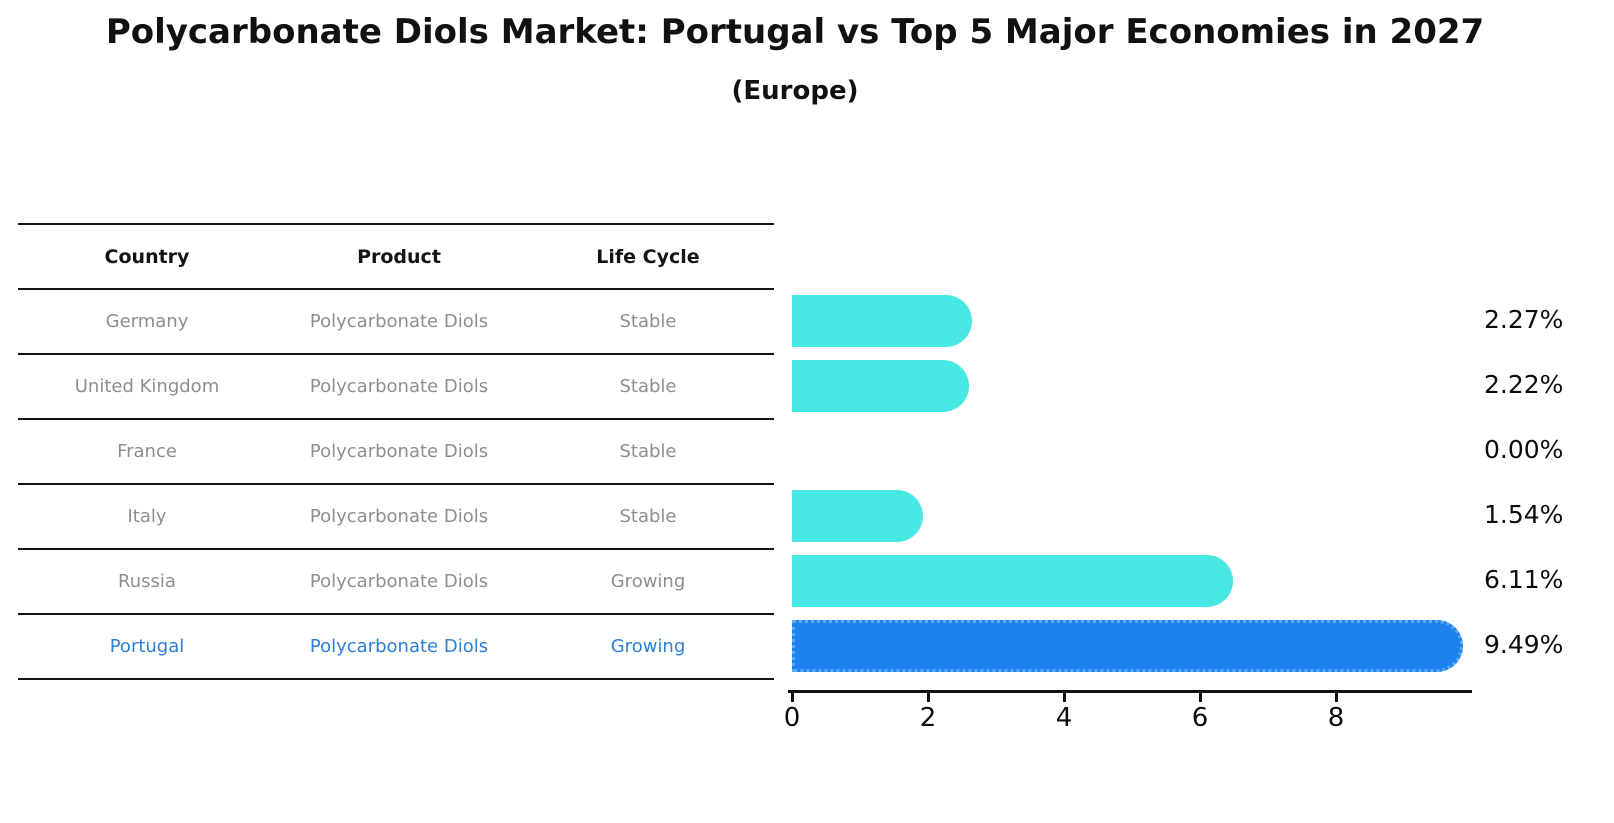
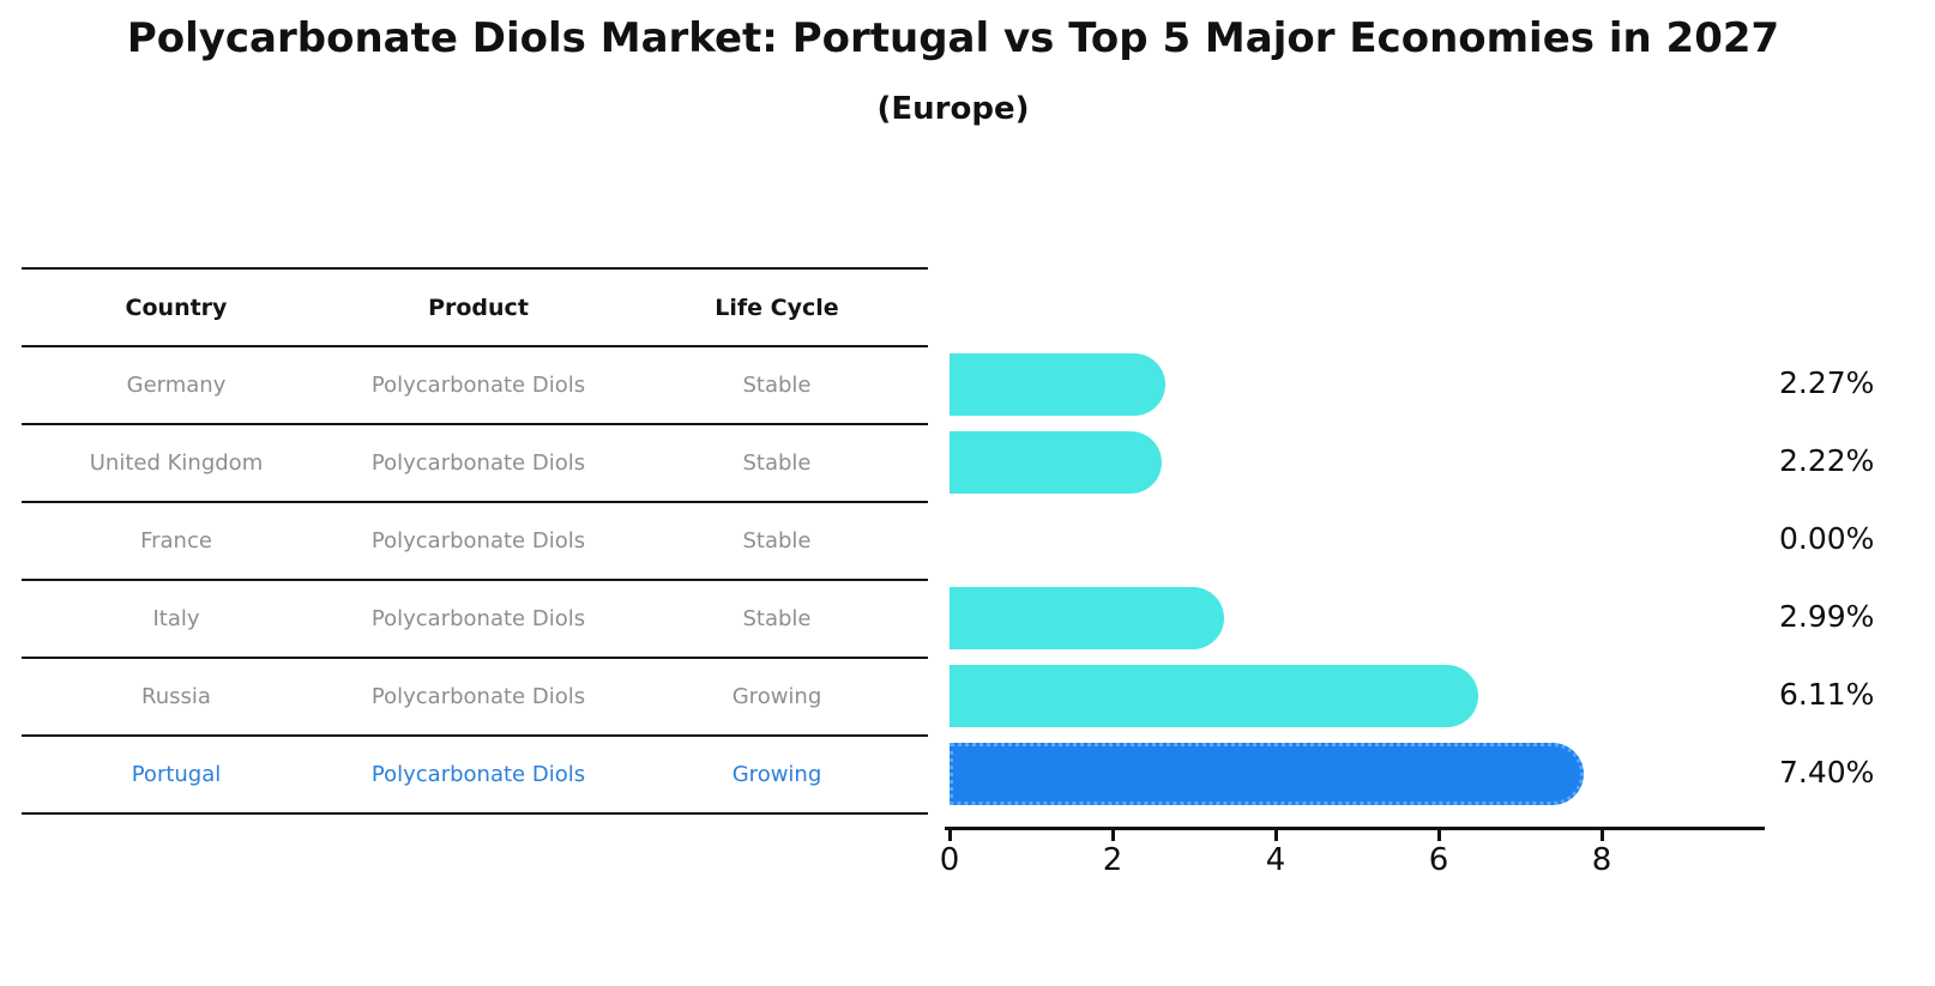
Italy: 1.54% -> 2.99%
Portugal: 9.49% -> 7.40%
